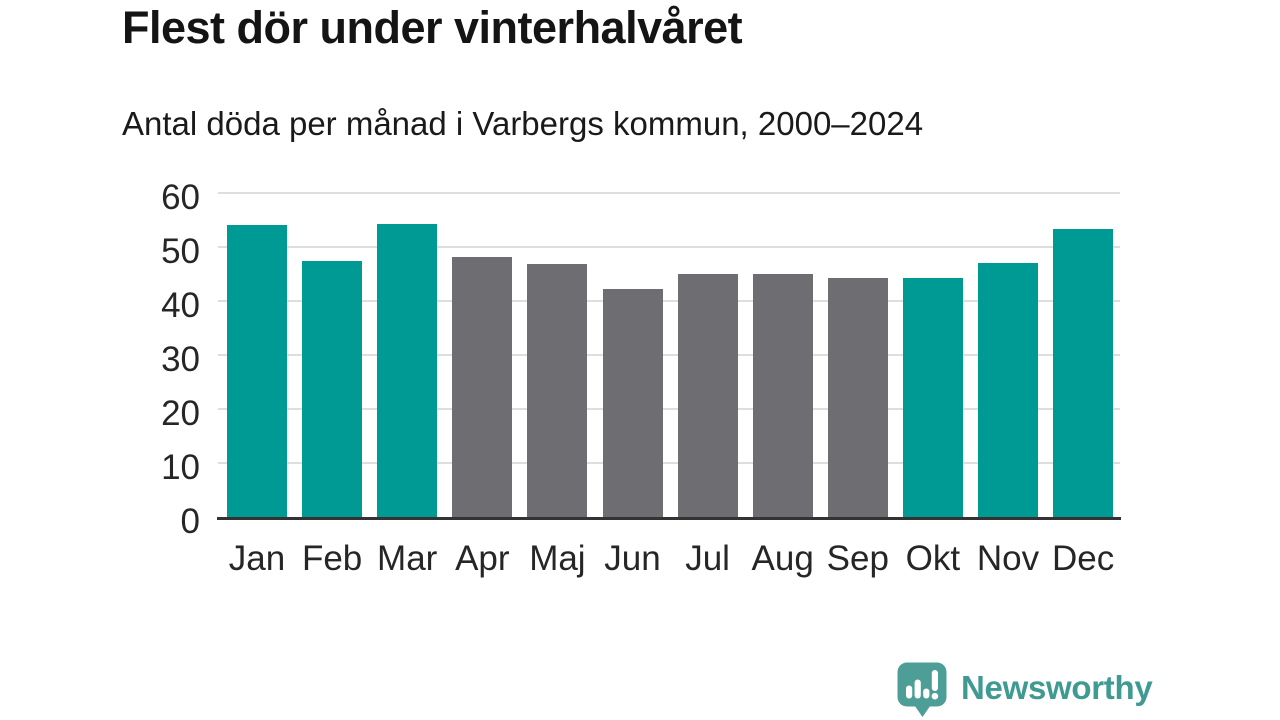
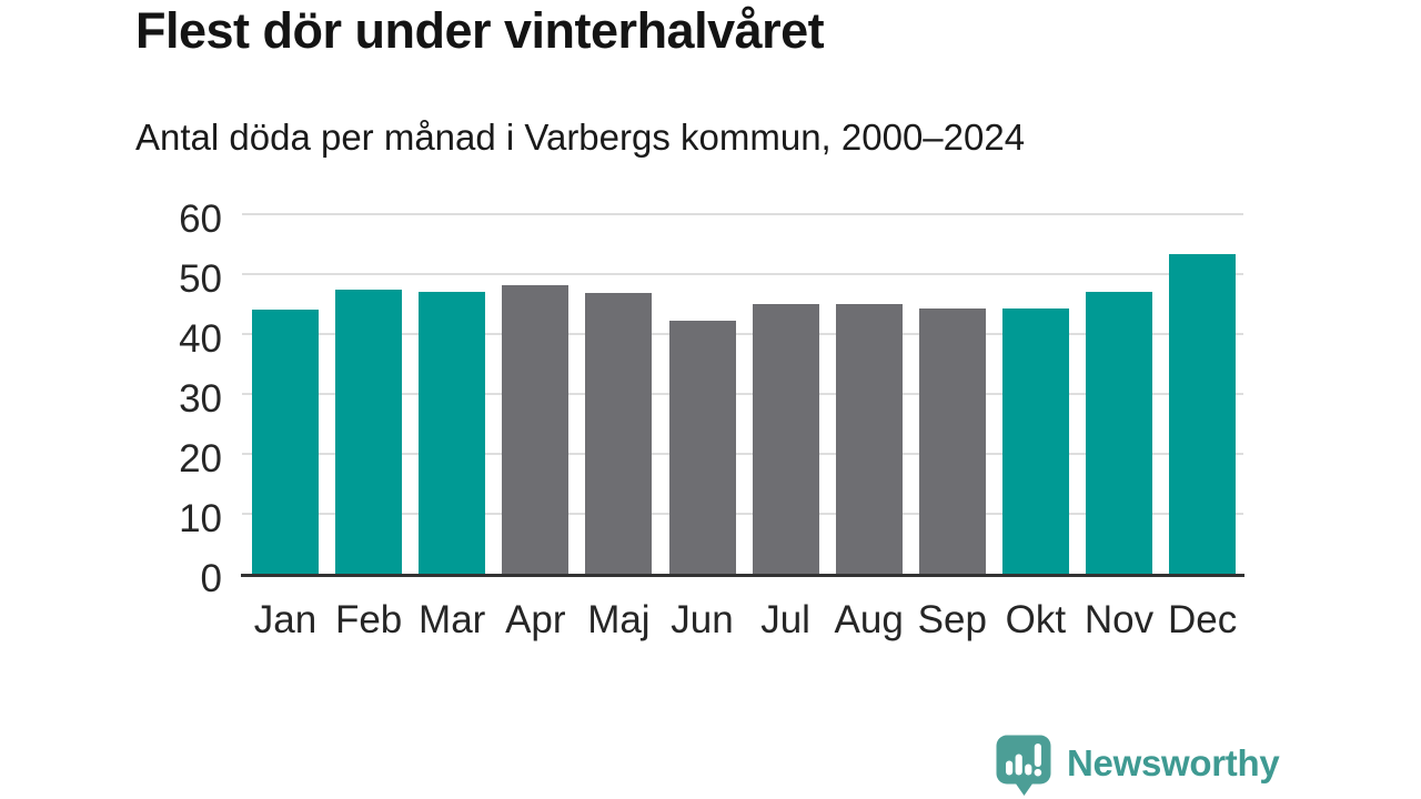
Jan: 54 -> 44
Mar: 54 -> 47
